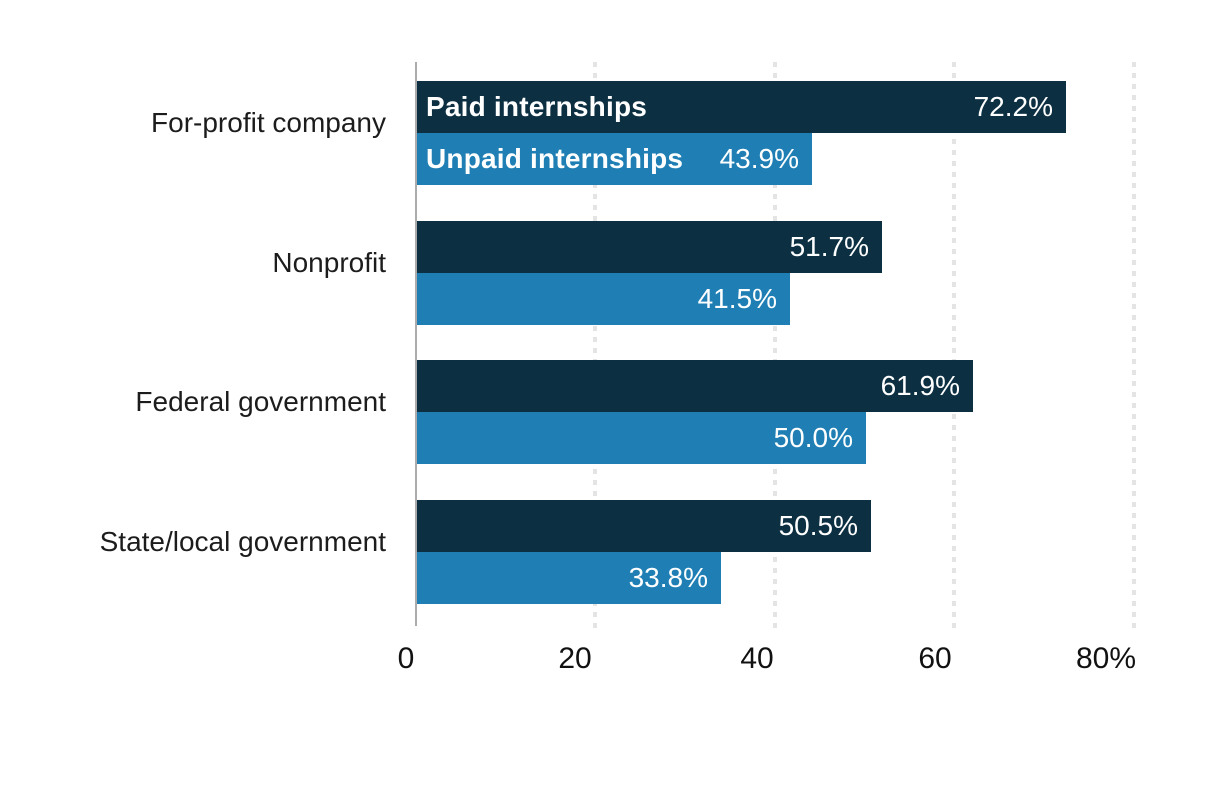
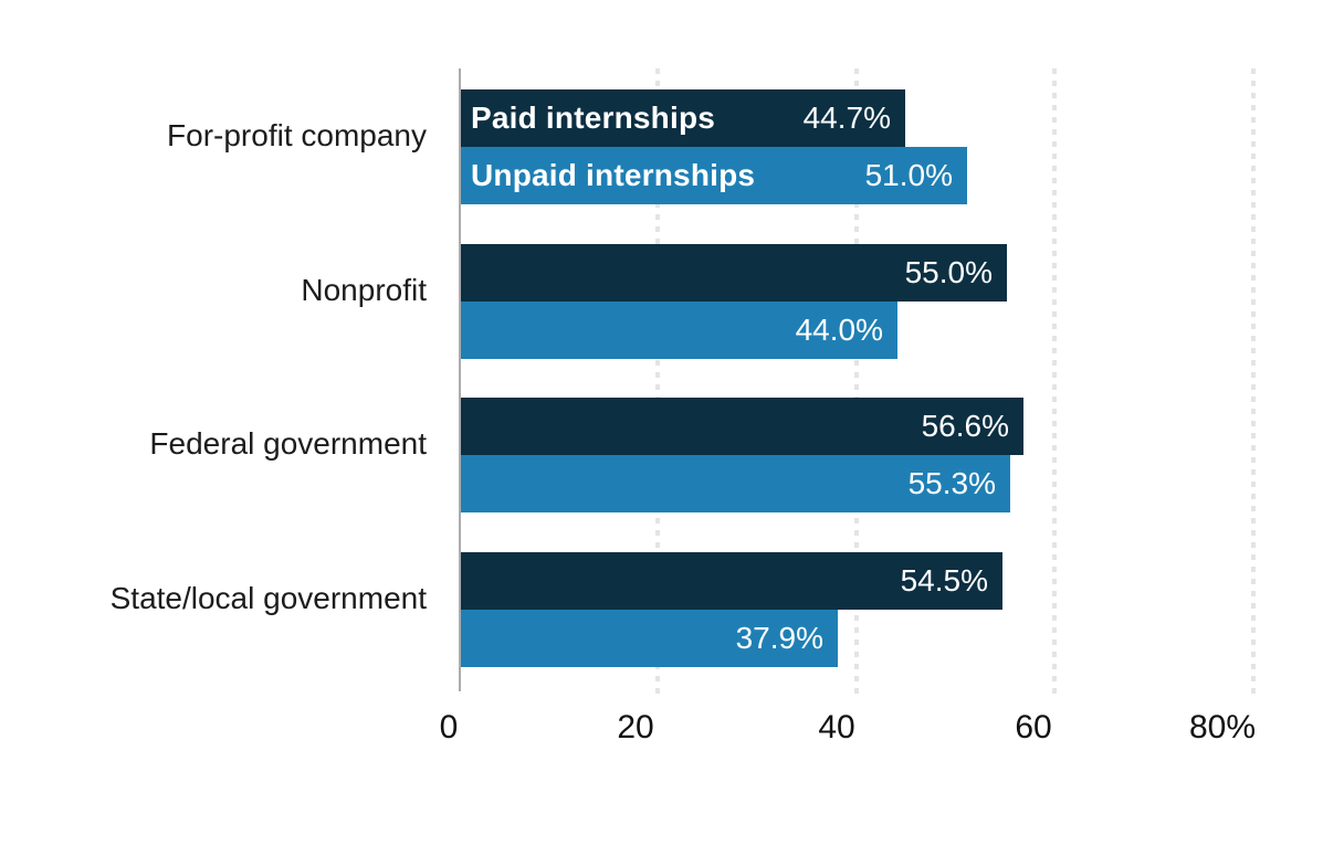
Paid internships/For-profit company: 72.2% -> 44.7%
Unpaid internships/For-profit company: 43.9% -> 51.0%
Paid internships/Nonprofit: 51.7% -> 55.0%
Unpaid internships/Nonprofit: 41.5% -> 44.0%
Paid internships/Federal government: 61.9% -> 56.6%
Unpaid internships/Federal government: 50.0% -> 55.3%
Paid internships/State/local government: 50.5% -> 54.5%
Unpaid internships/State/local government: 33.8% -> 37.9%
